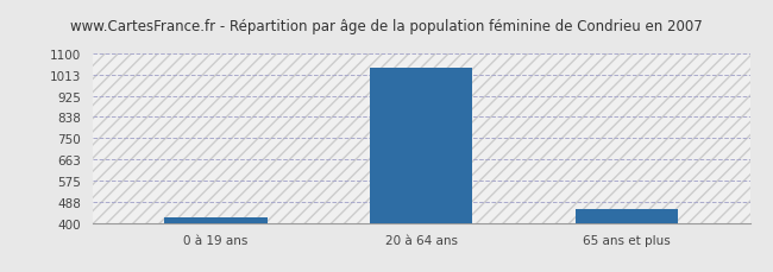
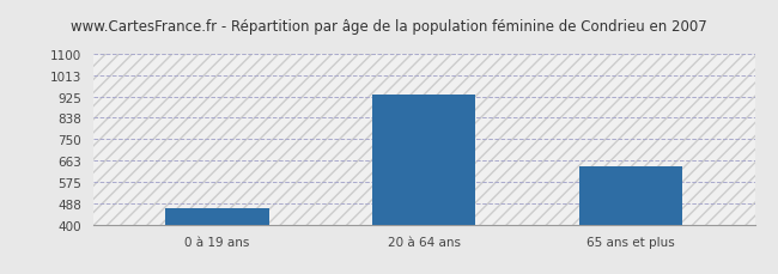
0 à 19 ans: 425 -> 465
20 à 64 ans: 1040 -> 935
65 ans et plus: 455 -> 640
